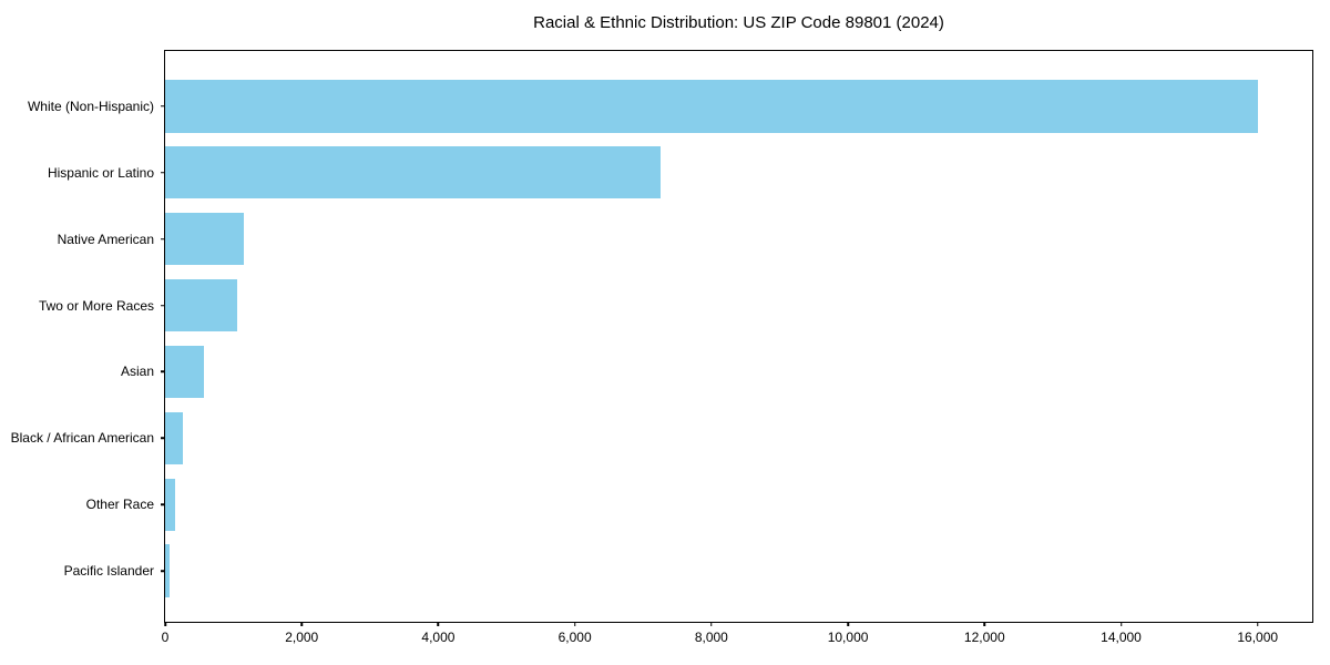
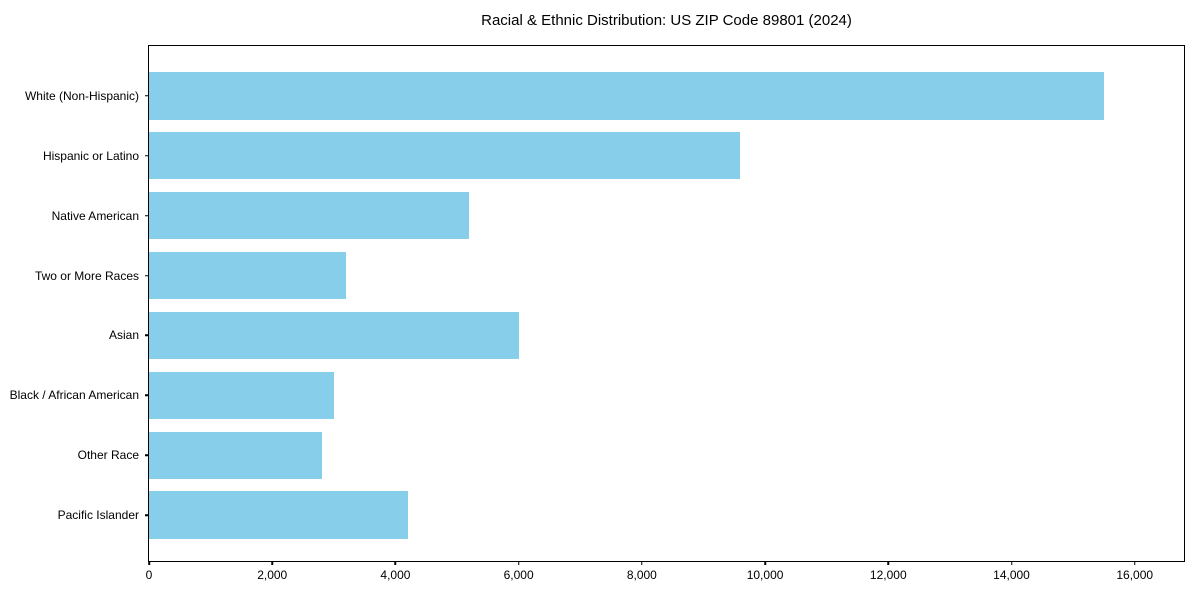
White (Non-Hispanic): 16000 -> 15500
Hispanic or Latino: 7200 -> 9600
Native American: 1200 -> 5200
Two or More Races: 1000 -> 3200
Asian: 600 -> 6000
Black / African American: 300 -> 3000
Other Race: 100 -> 2800
Pacific Islander: 100 -> 4200
